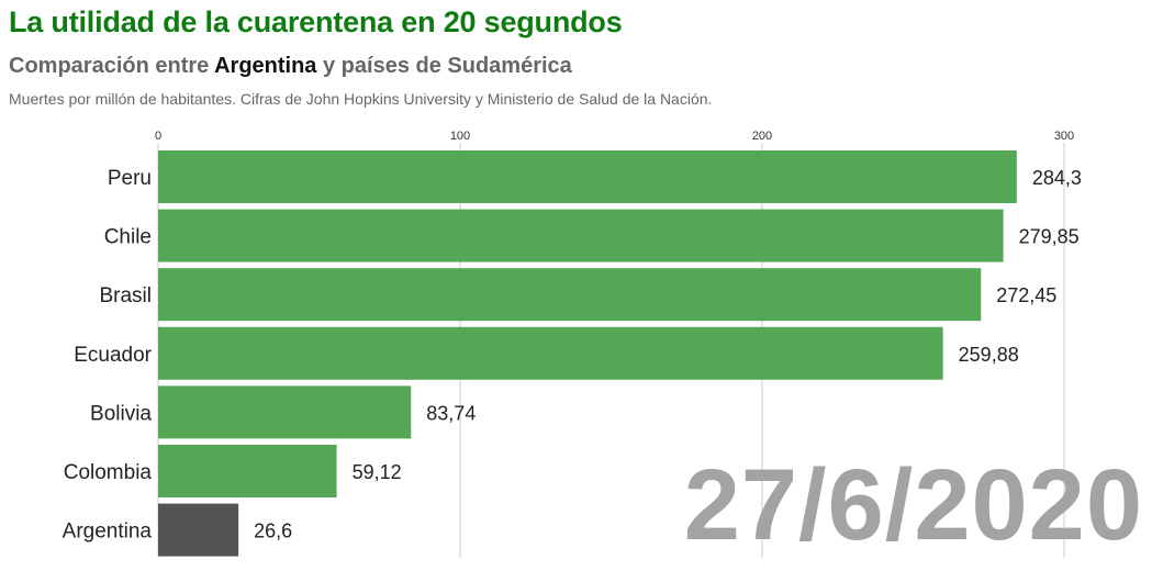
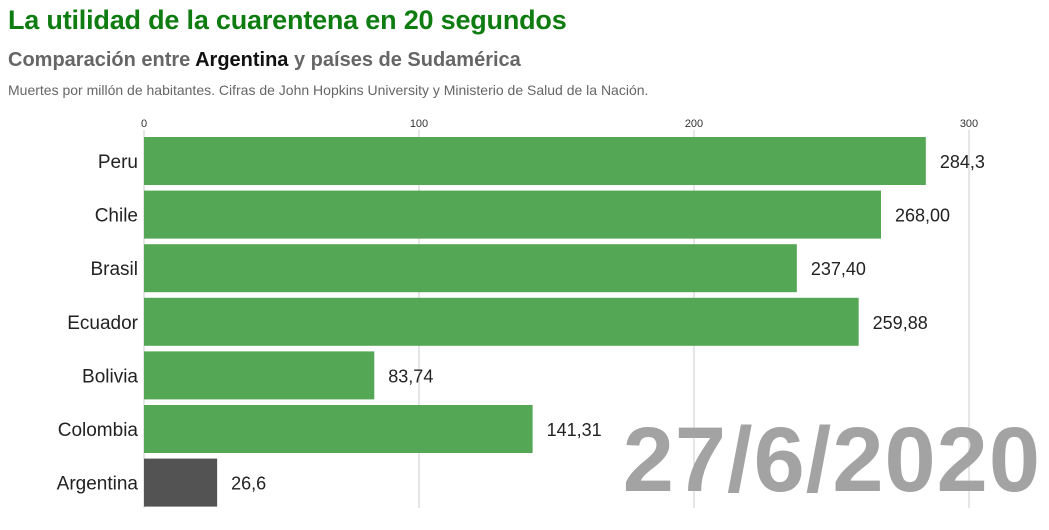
Chile: 279,85 -> 268,00
Brasil: 272,45 -> 237,40
Colombia: 59,12 -> 141,31
